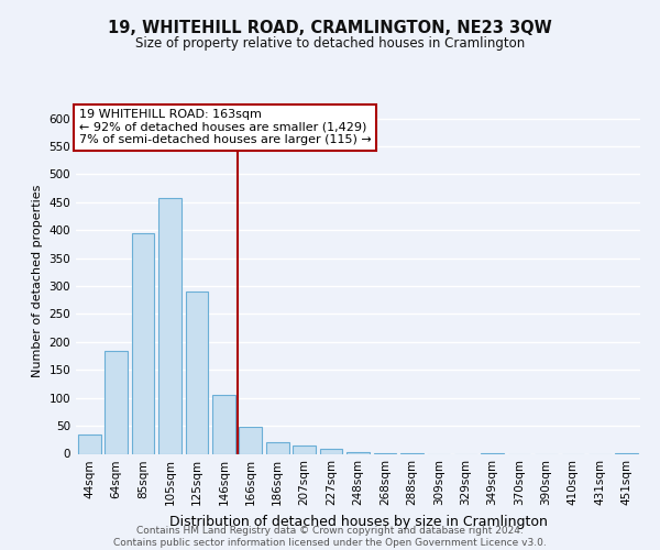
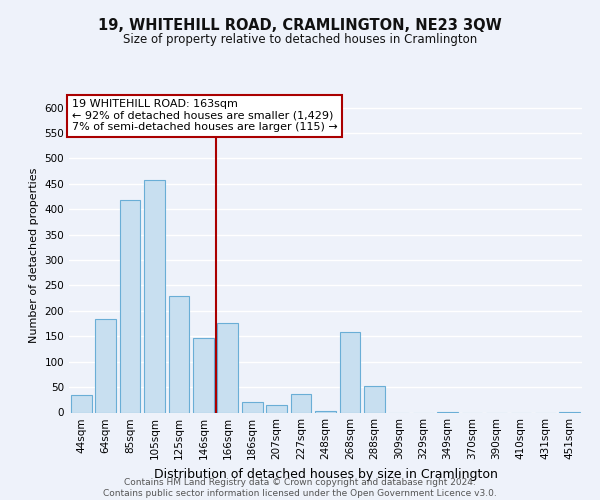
85sqm: 395 -> 418
125sqm: 290 -> 230
146sqm: 105 -> 146
166sqm: 48 -> 176
227sqm: 8 -> 36
268sqm: 1 -> 158
288sqm: 1 -> 52
